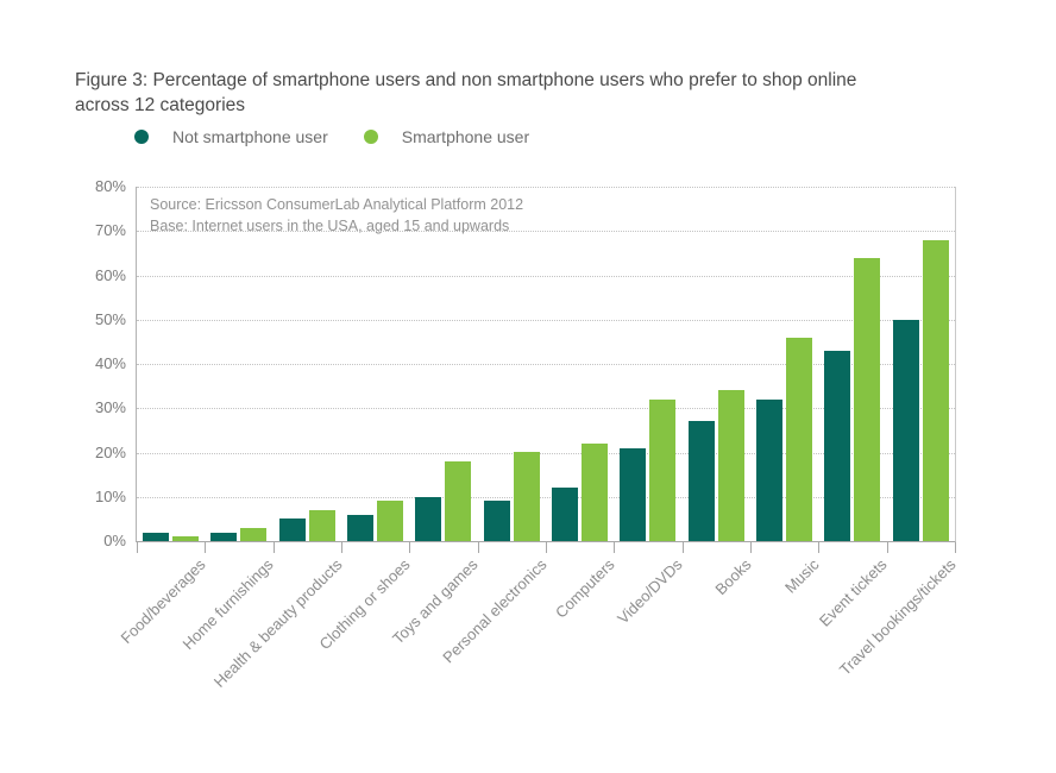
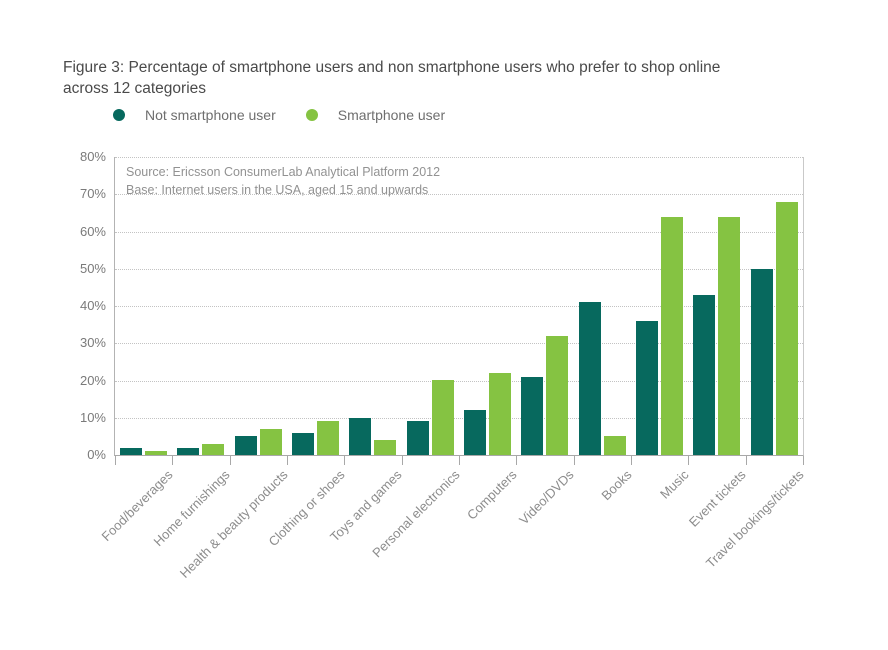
Smartphone user/Toys and games: 18% -> 4%
Not smartphone user/Books: 27% -> 41%
Smartphone user/Books: 34% -> 5%
Not smartphone user/Music: 32% -> 36%
Smartphone user/Music: 46% -> 64%
